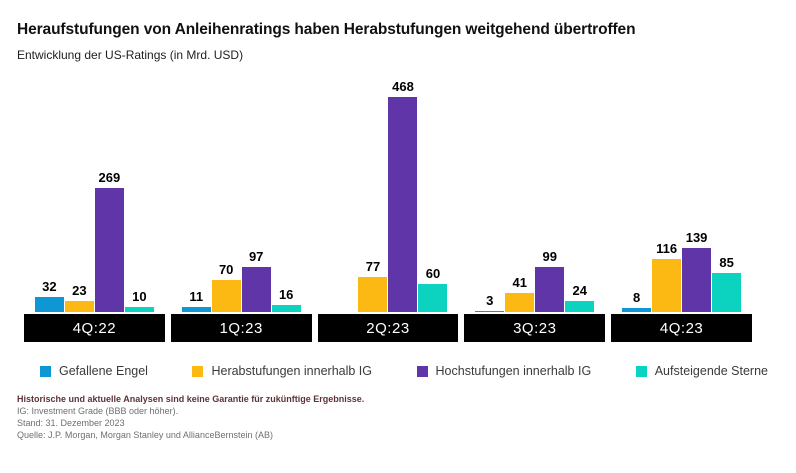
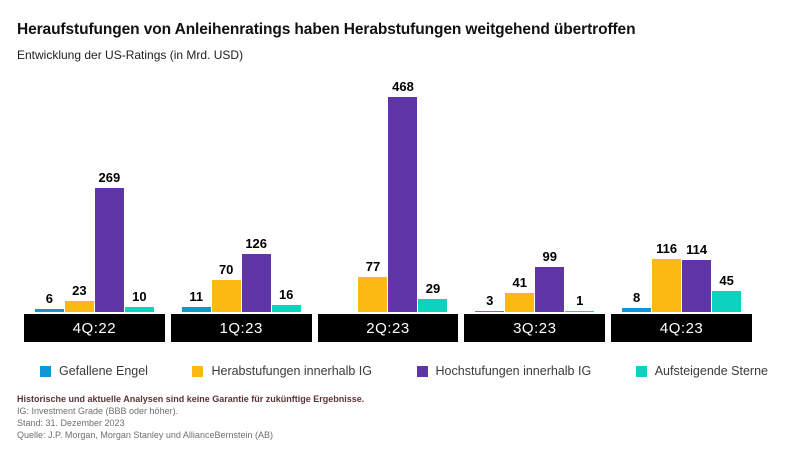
Gefallene Engel/4Q:22: 32 -> 6
Hochstufungen innerhalb IG/1Q:23: 97 -> 126
Aufsteigende Sterne/2Q:23: 60 -> 29
Aufsteigende Sterne/3Q:23: 24 -> 1
Hochstufungen innerhalb IG/4Q:23: 139 -> 114
Aufsteigende Sterne/4Q:23: 85 -> 45
